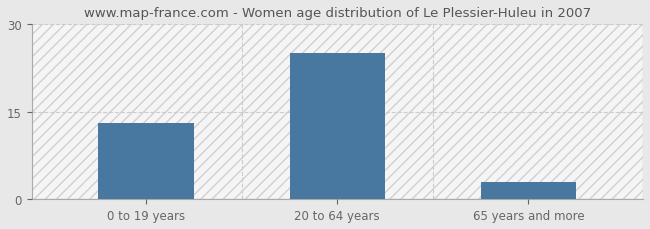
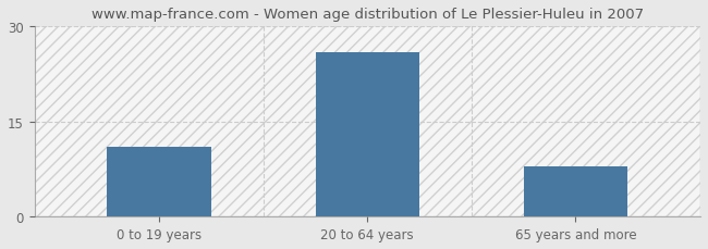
0 to 19 years: 13 -> 11
20 to 64 years: 25 -> 26
65 years and more: 3 -> 8
